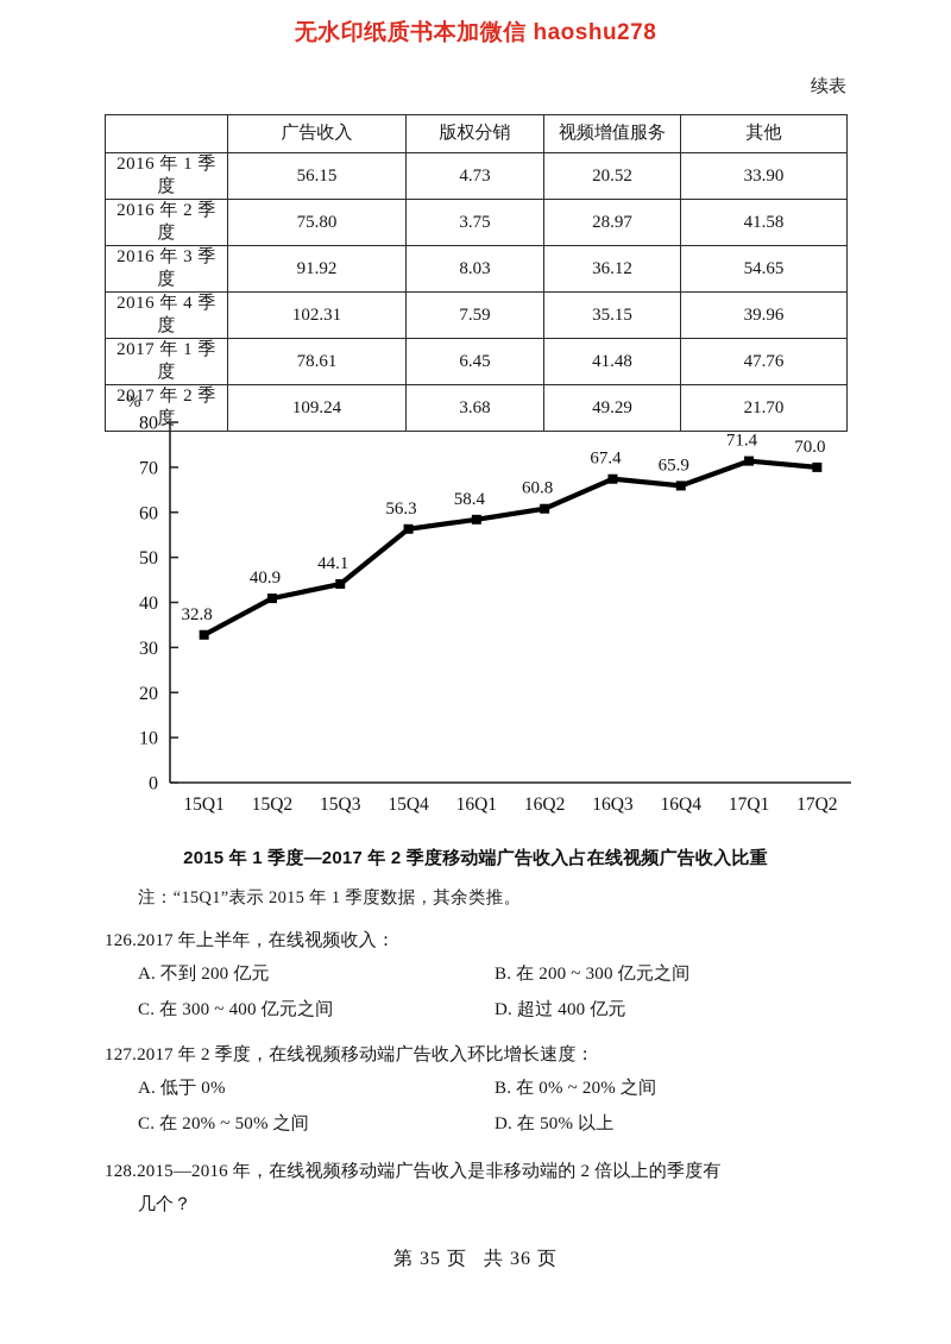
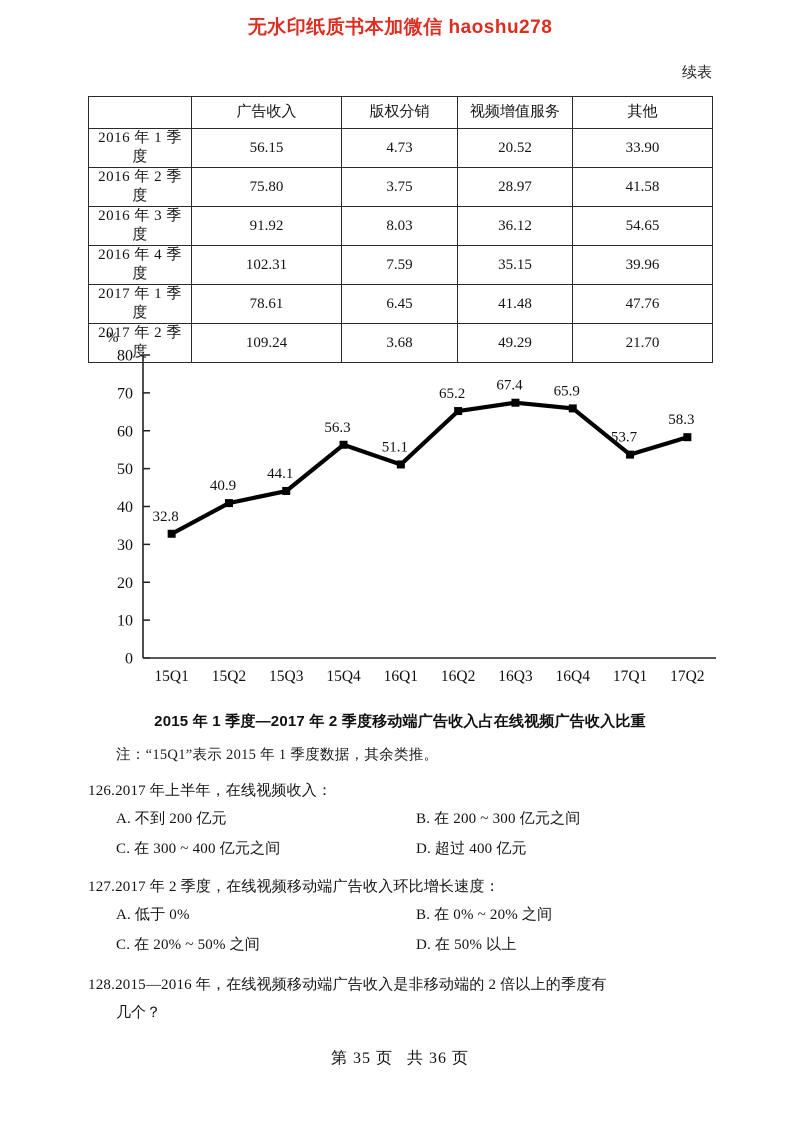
16Q1: 58.4 -> 51.1
16Q2: 60.8 -> 65.2
17Q1: 71.4 -> 53.7
17Q2: 70.0 -> 58.3
